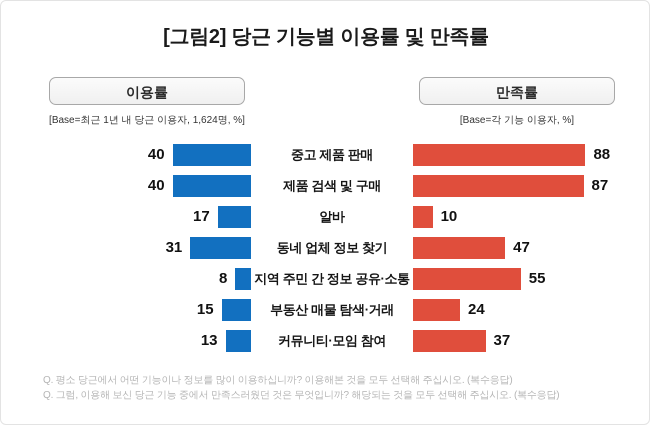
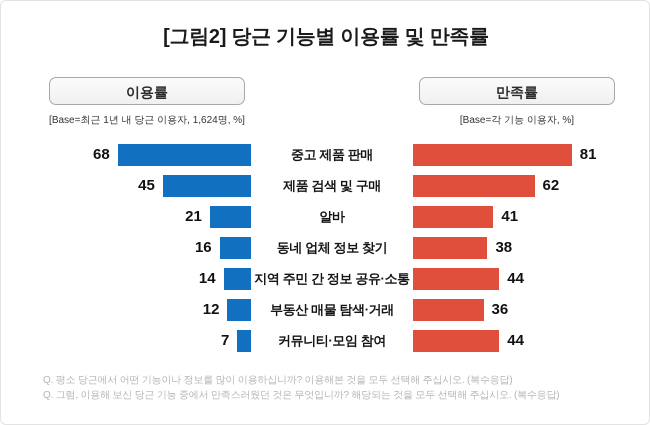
이용률/중고 제품 판매: 40 -> 68
만족률/중고 제품 판매: 88 -> 81
이용률/제품 검색 및 구매: 40 -> 45
만족률/제품 검색 및 구매: 87 -> 62
이용률/알바: 17 -> 21
만족률/알바: 10 -> 41
이용률/동네 업체 정보 찾기: 31 -> 16
만족률/동네 업체 정보 찾기: 47 -> 38
이용률/지역 주민 간 정보 공유·소통: 8 -> 14
만족률/지역 주민 간 정보 공유·소통: 55 -> 44
이용률/부동산 매물 탐색·거래: 15 -> 12
만족률/부동산 매물 탐색·거래: 24 -> 36
이용률/커뮤니티·모임 참여: 13 -> 7
만족률/커뮤니티·모임 참여: 37 -> 44
